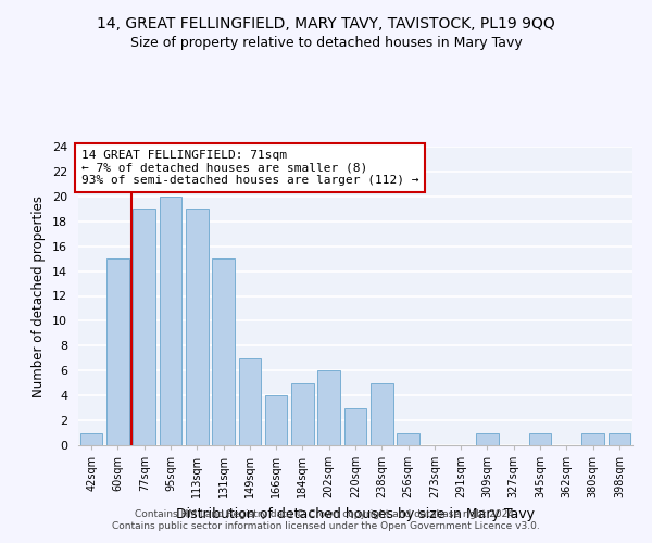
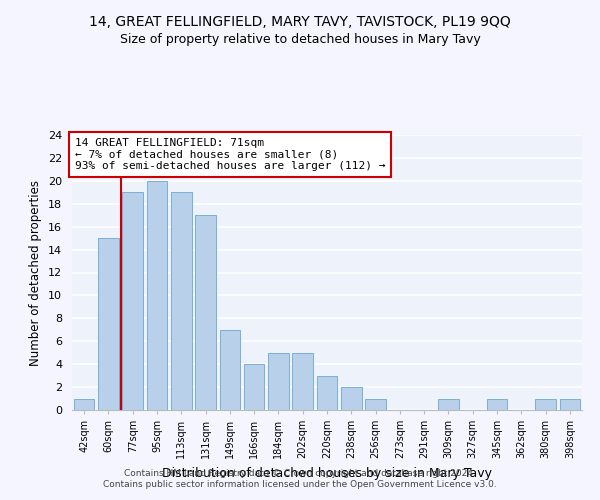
131sqm: 15 -> 17
202sqm: 6 -> 5
238sqm: 5 -> 2
